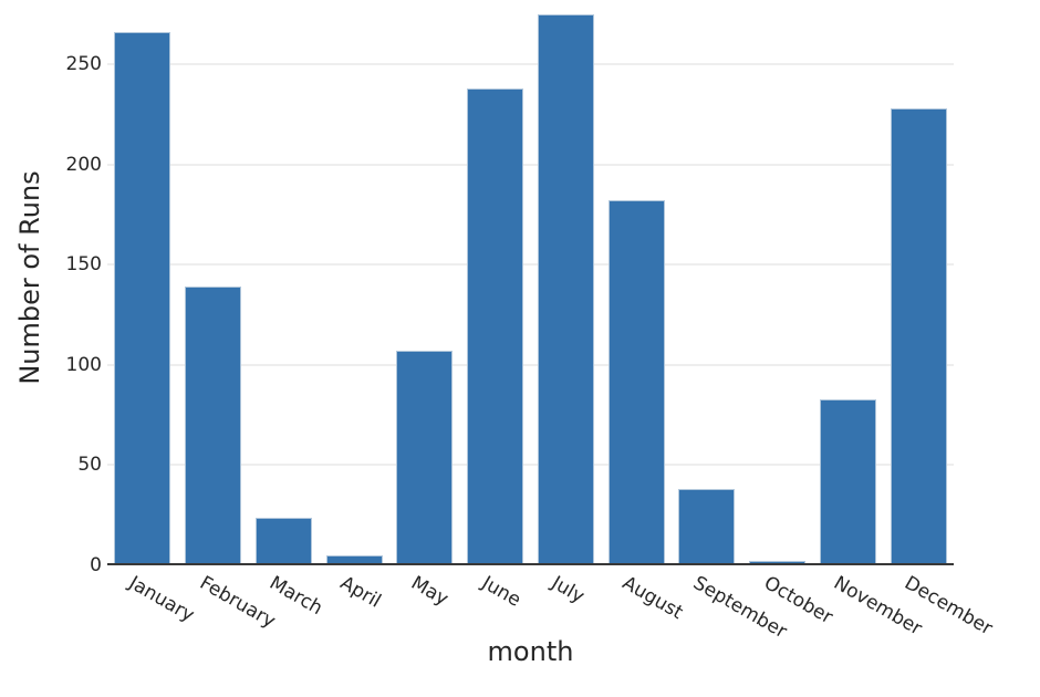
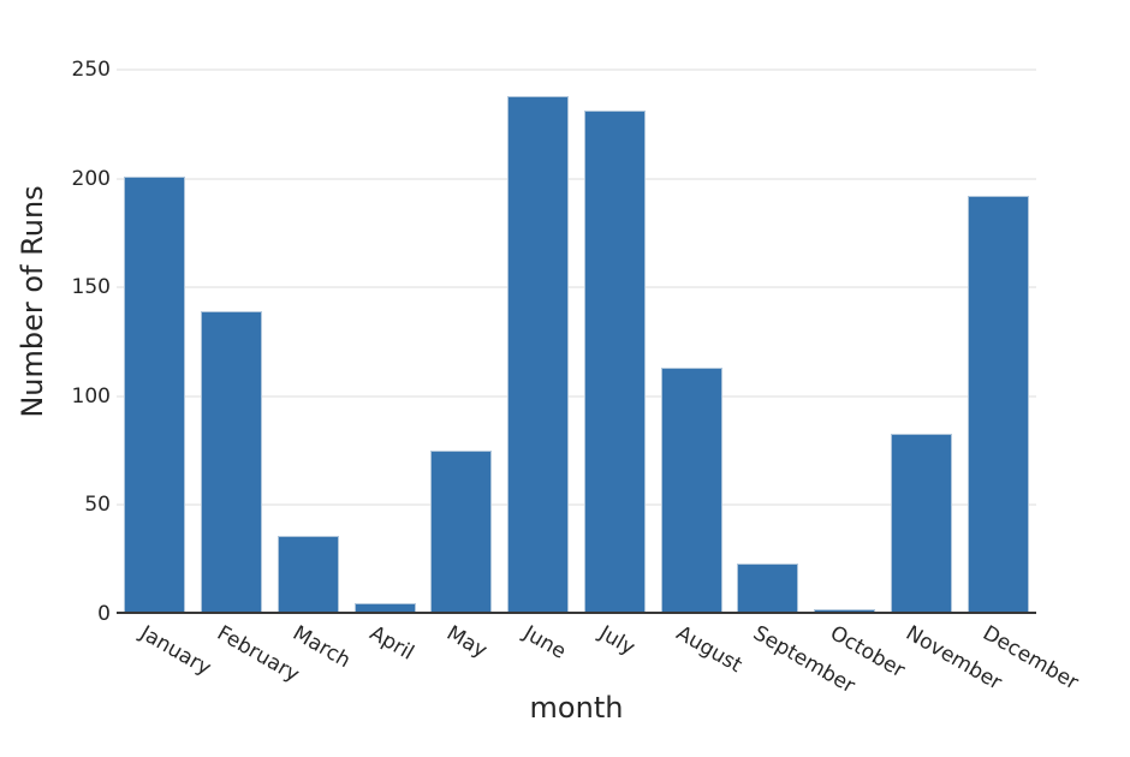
January: 266 -> 201
March: 24 -> 36
May: 107 -> 75
July: 275 -> 231
August: 182 -> 113
September: 38 -> 23
December: 228 -> 192
